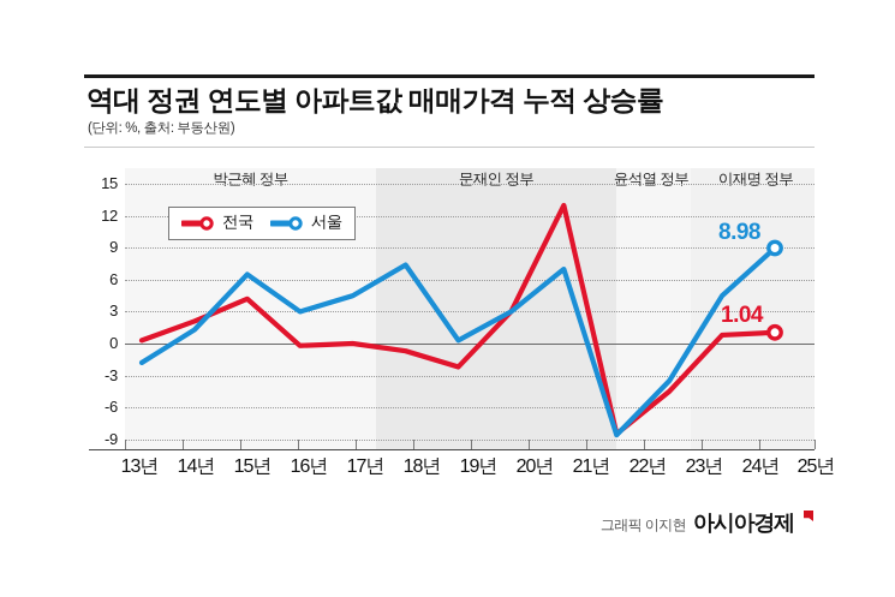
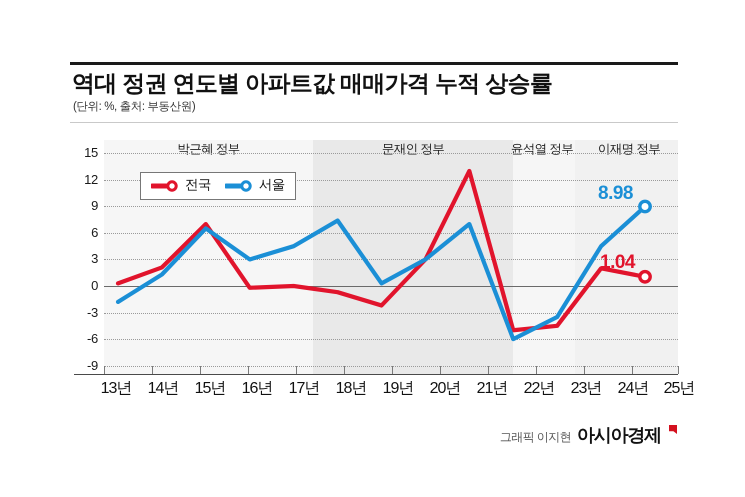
전국/15년: 4 -> 7
전국/22년: -8 -> -5
서울/22년: -9 -> -6
전국/24년: 1 -> 2
